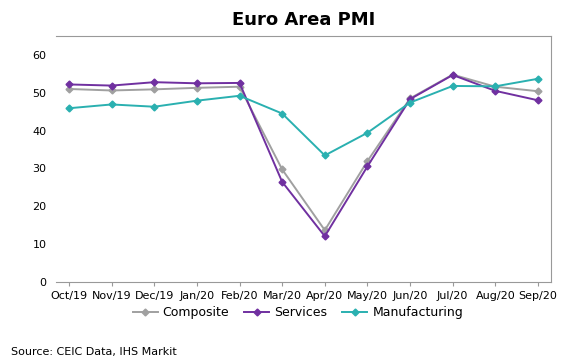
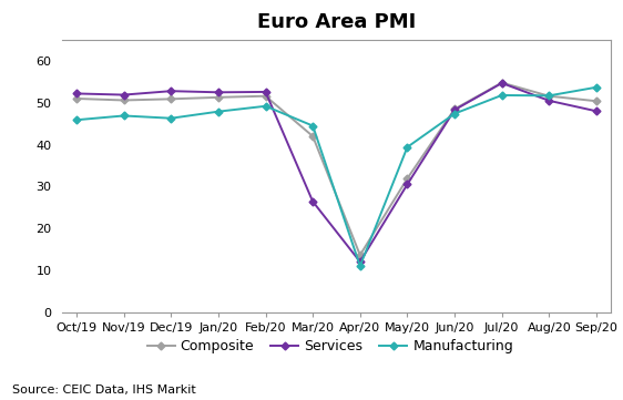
Composite/Mar/20: 29.7 -> 42.0
Manufacturing/Apr/20: 33.4 -> 11.0
